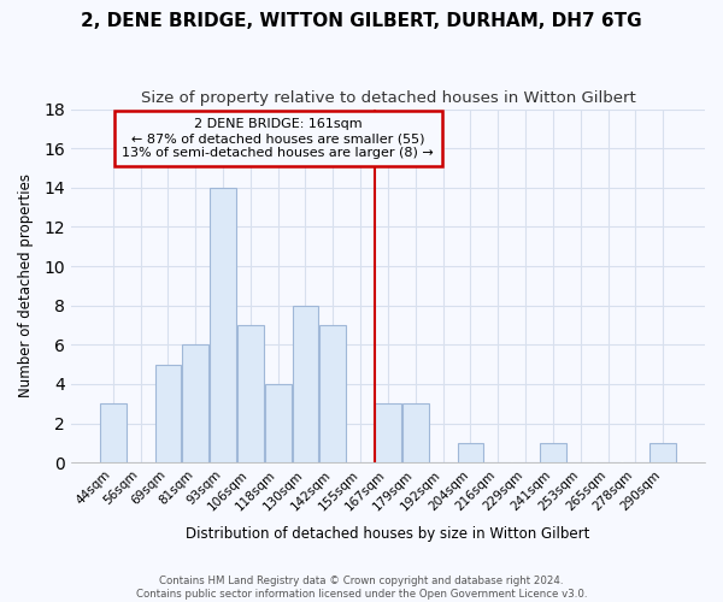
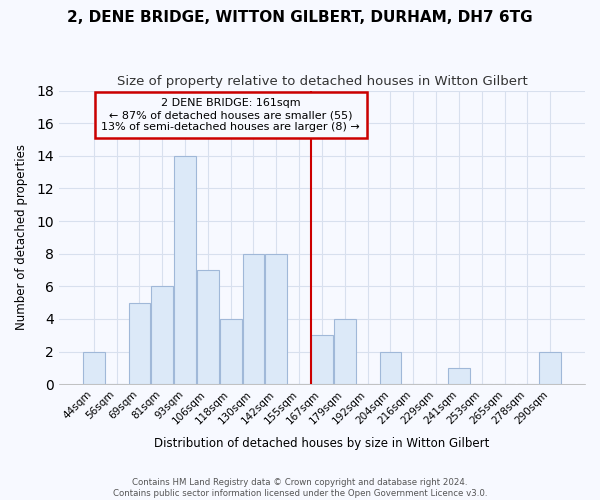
44sqm: 3 -> 2
142sqm: 7 -> 8
179sqm: 3 -> 4
204sqm: 1 -> 2
290sqm: 1 -> 2
